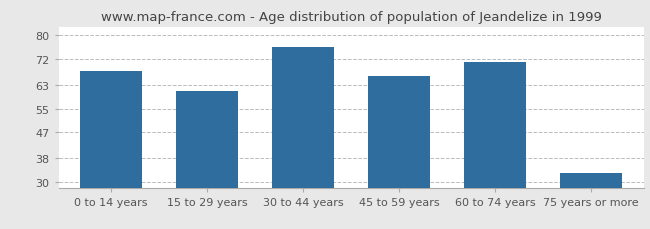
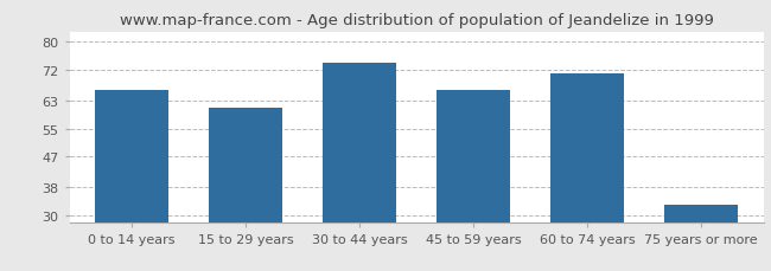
0 to 14 years: 68 -> 66
30 to 44 years: 76 -> 74
